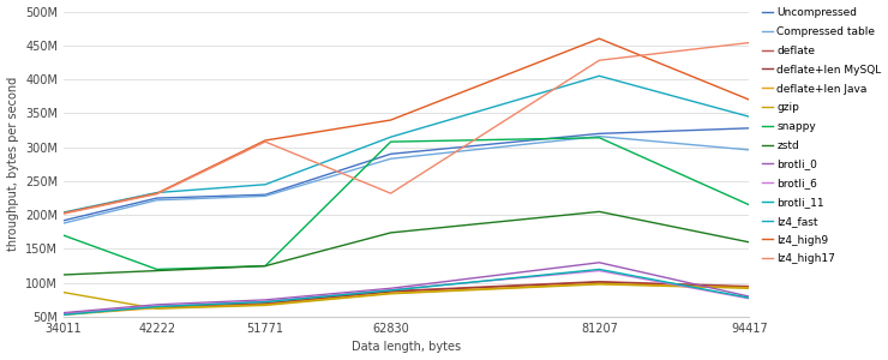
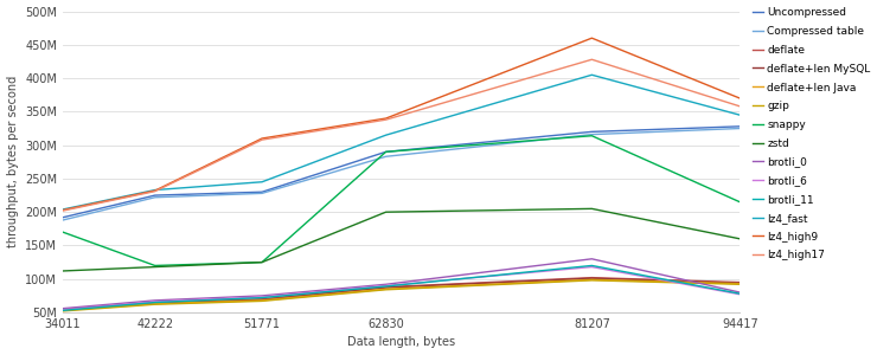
gzip/34011: 86M -> 52M
snappy/62830: 308M -> 290M
zstd/62830: 174M -> 200M
lz4_high17/62830: 232M -> 338M
Compressed table/94417: 296M -> 325M
lz4_high17/94417: 454M -> 358M
